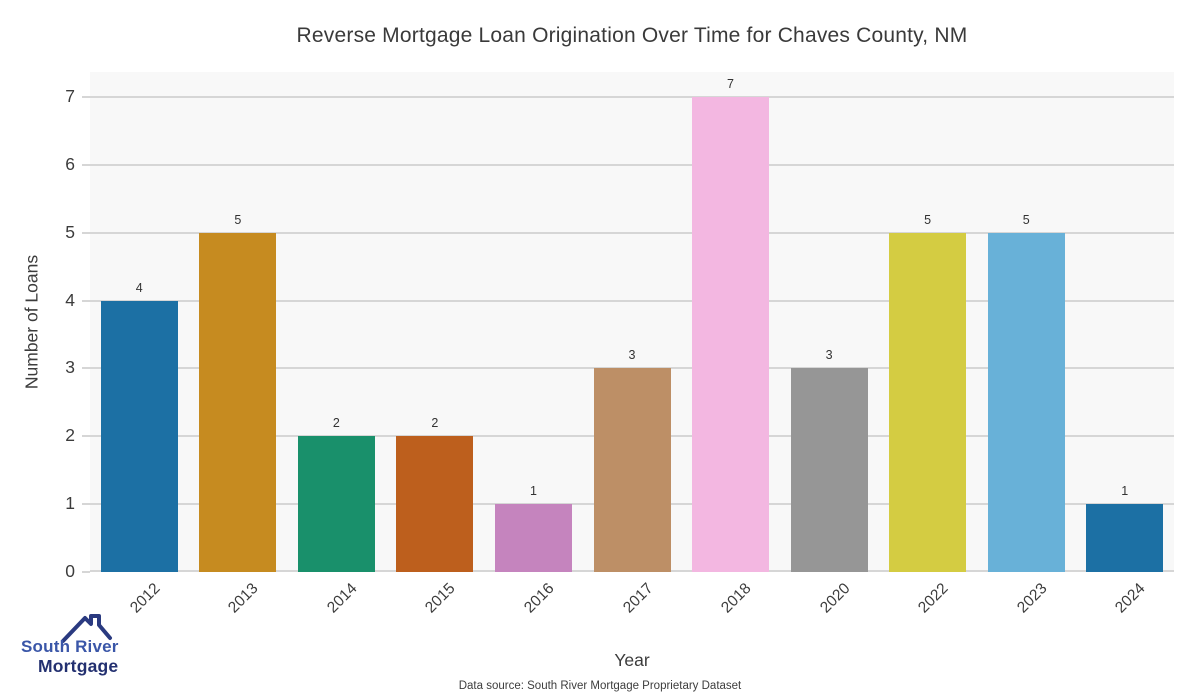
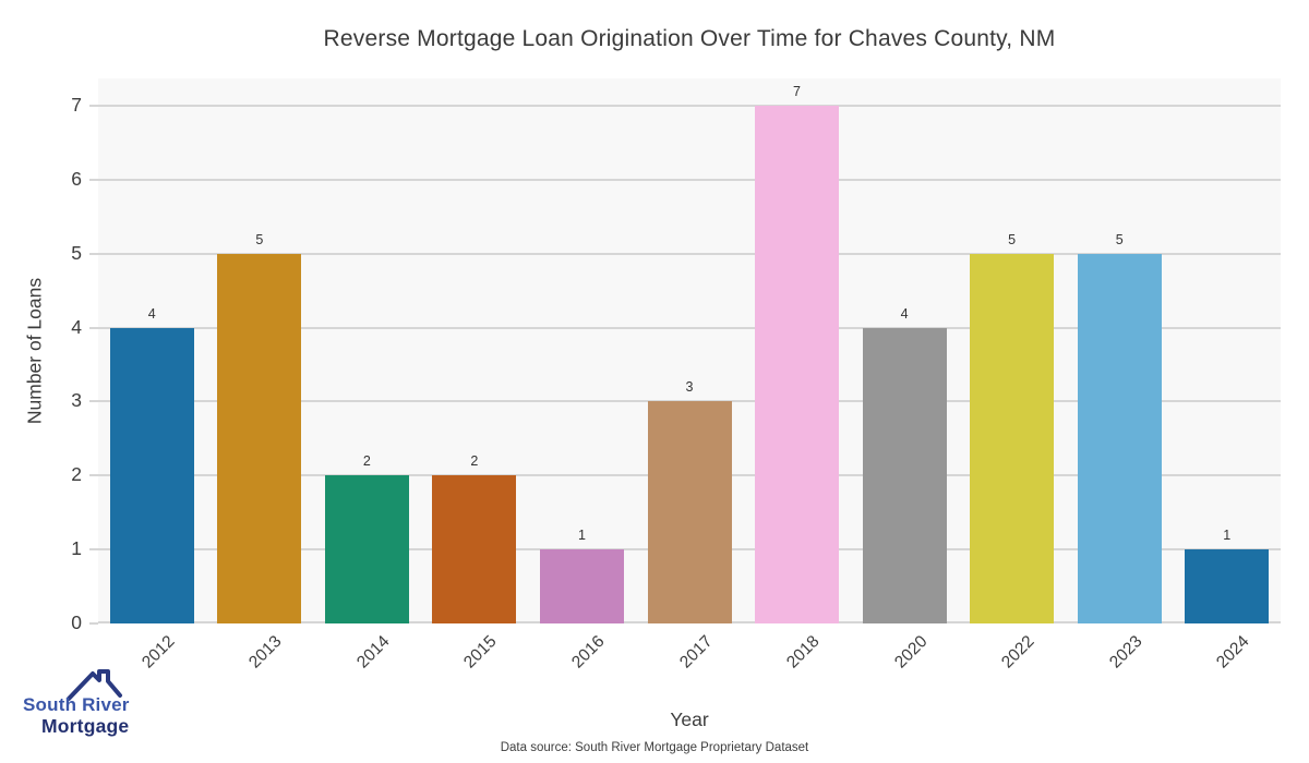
2020: 3 -> 4
